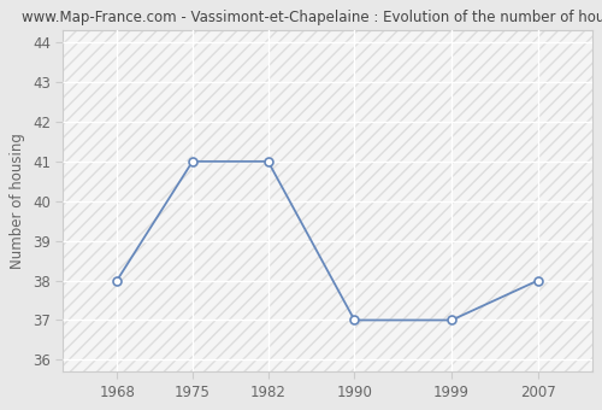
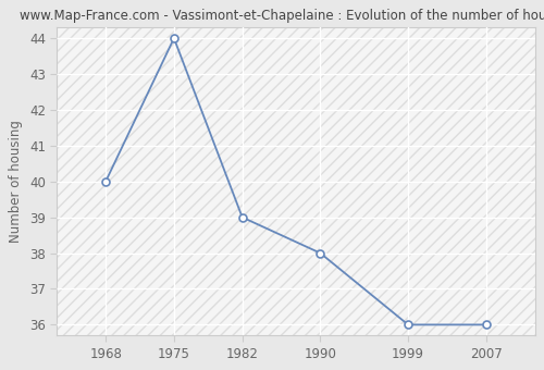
1968: 38 -> 40
1975: 41 -> 44
1982: 41 -> 39
1990: 37 -> 38
1999: 37 -> 36
2007: 38 -> 36
